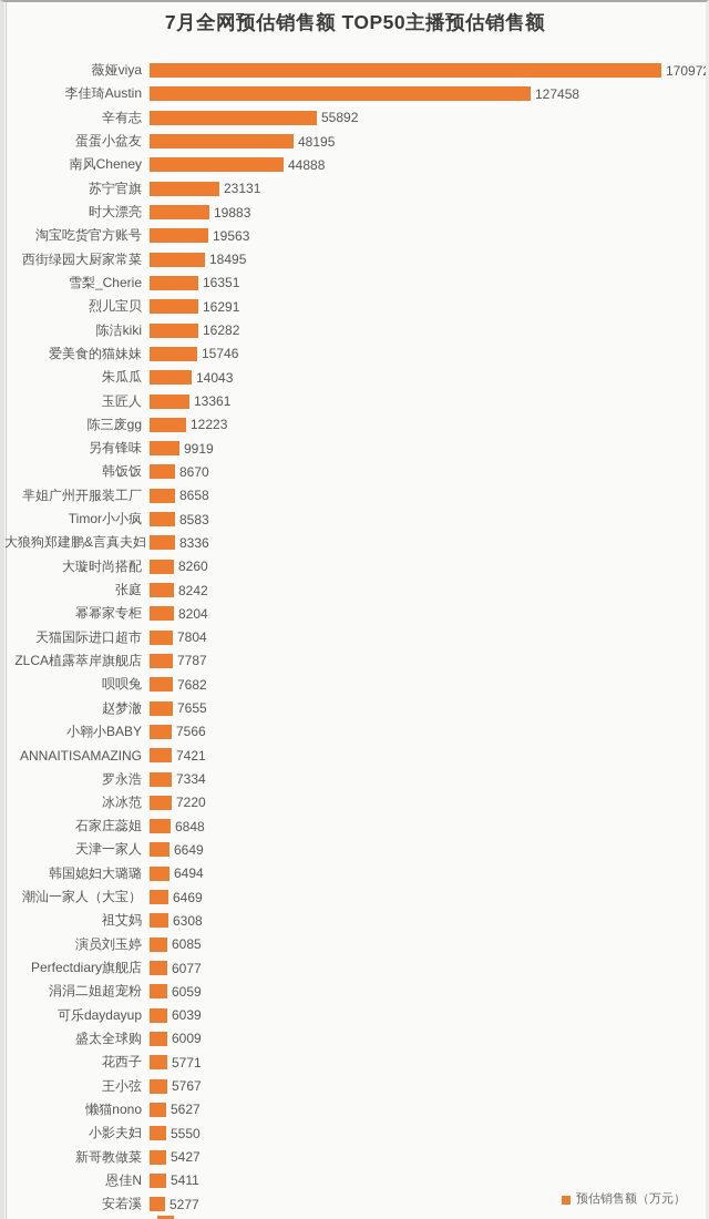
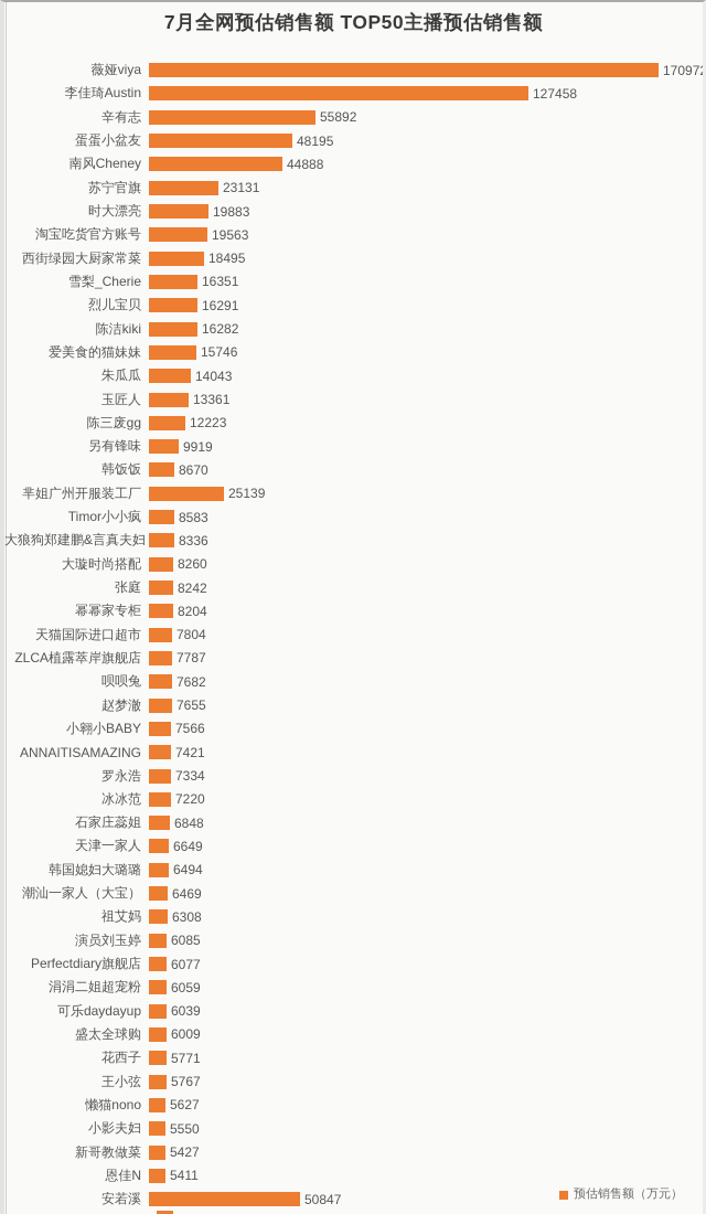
芈姐广州开服装工厂: 8658 -> 25139
安若溪: 5277 -> 50847
